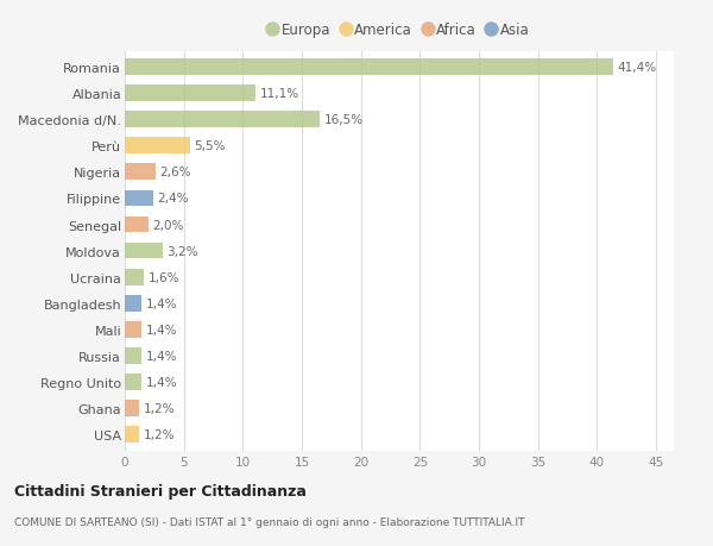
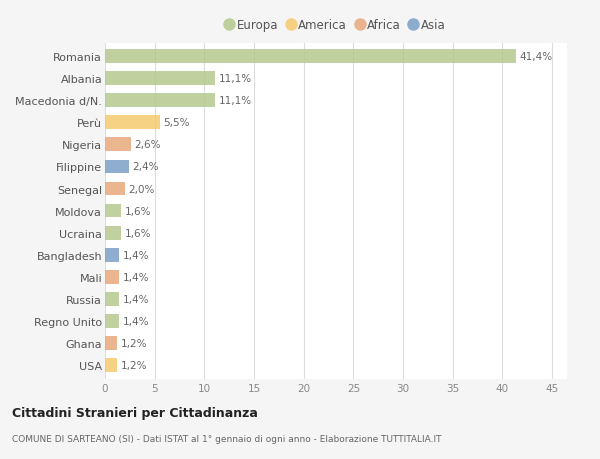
Macedonia d/N.: 16,5% -> 11,1%
Moldova: 3,2% -> 1,6%
